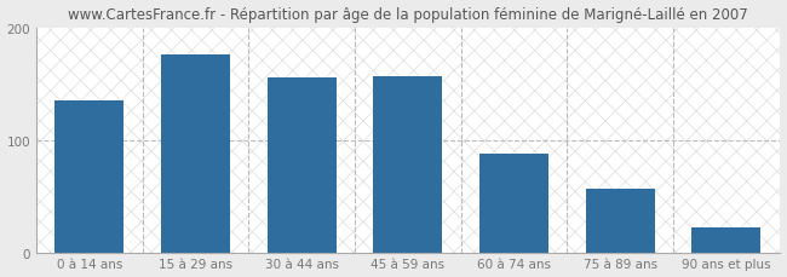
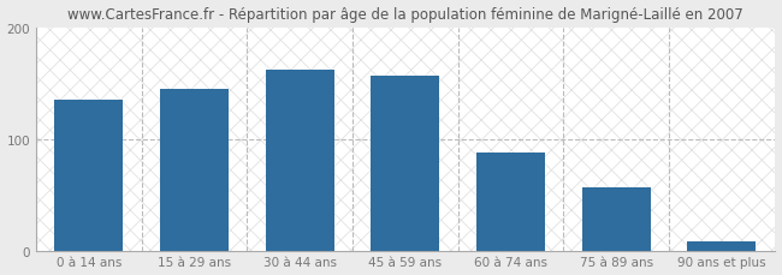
15 à 29 ans: 176 -> 145
30 à 44 ans: 156 -> 162
90 ans et plus: 22 -> 8
